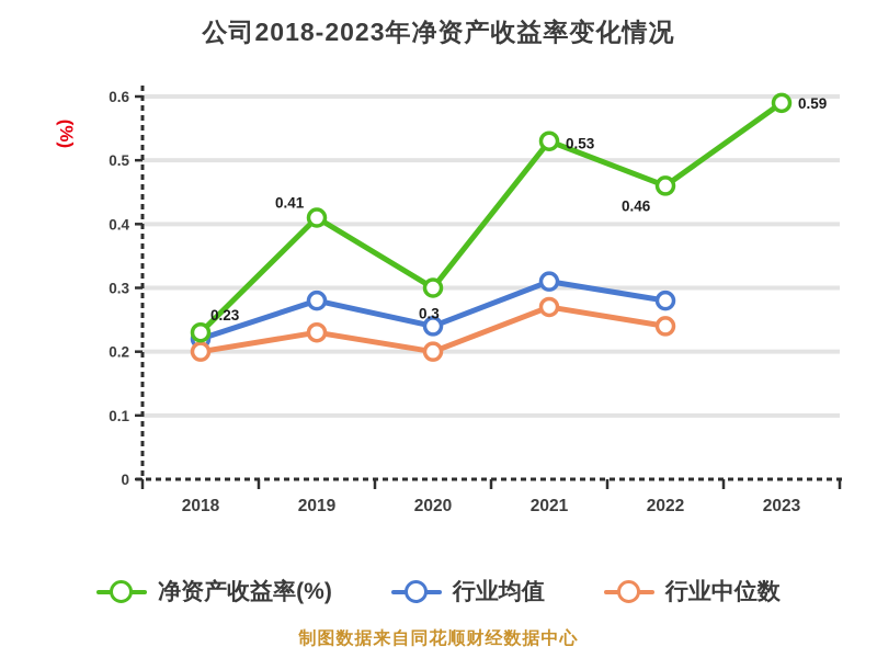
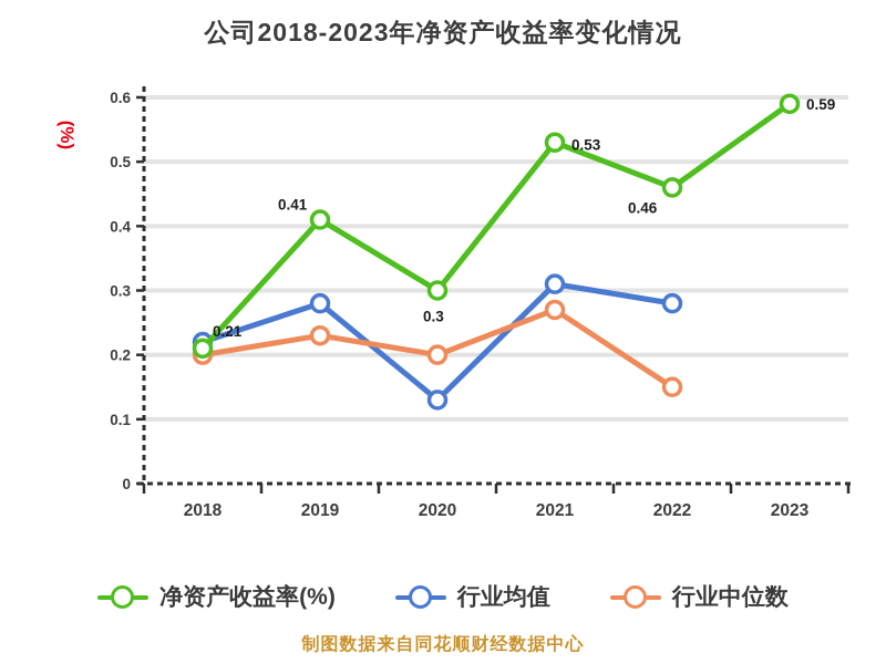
净资产收益率(%)/2018: 0.23 -> 0.21
行业均值/2020: 0.24 -> 0.13
行业中位数/2022: 0.24 -> 0.15
